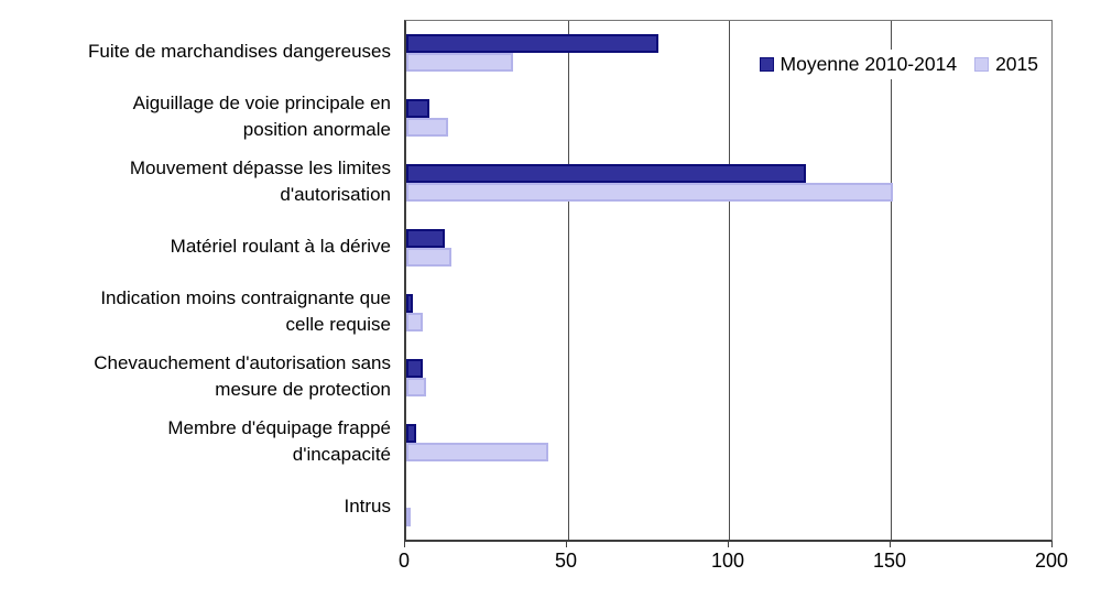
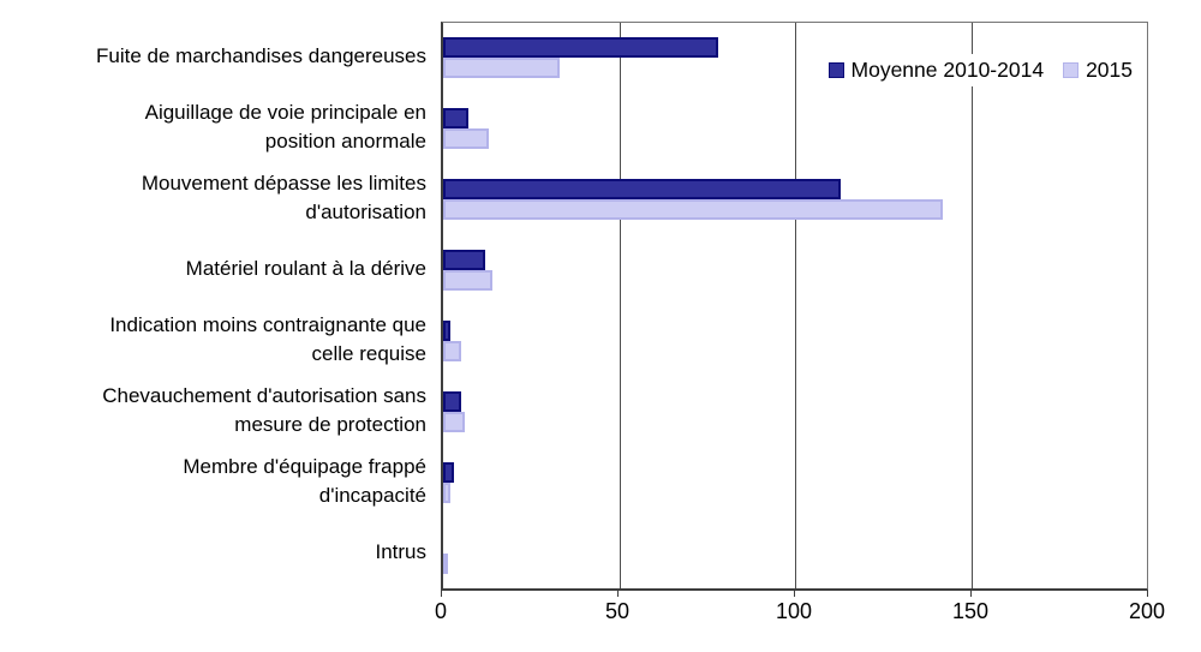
Moyenne 2010-2014/Mouvement dépasse les limites d'autorisation: 124 -> 113
2015/Mouvement dépasse les limites d'autorisation: 151 -> 142
2015/Membre d'équipage frappé d'incapacité: 44 -> 2
